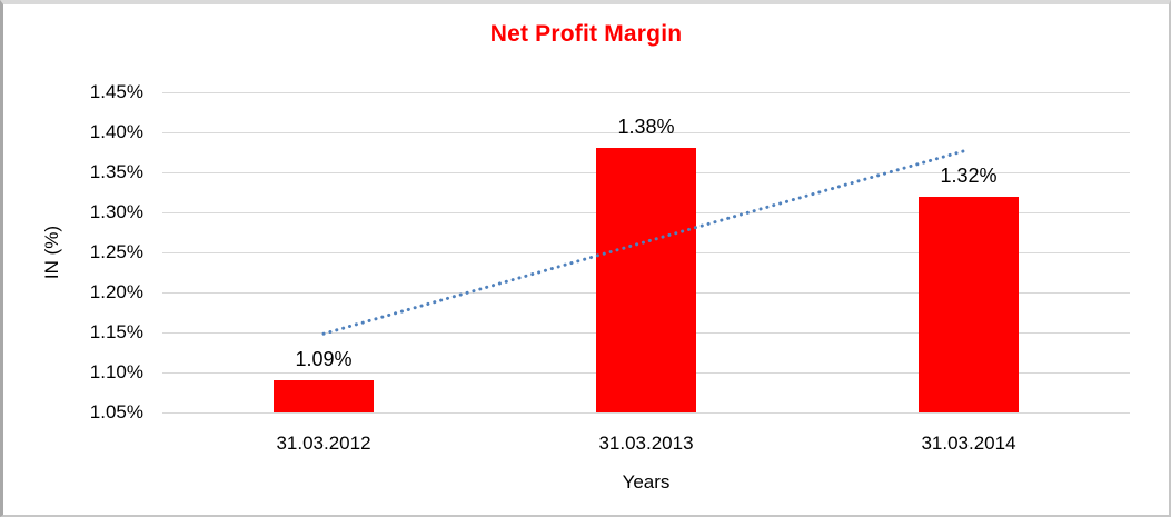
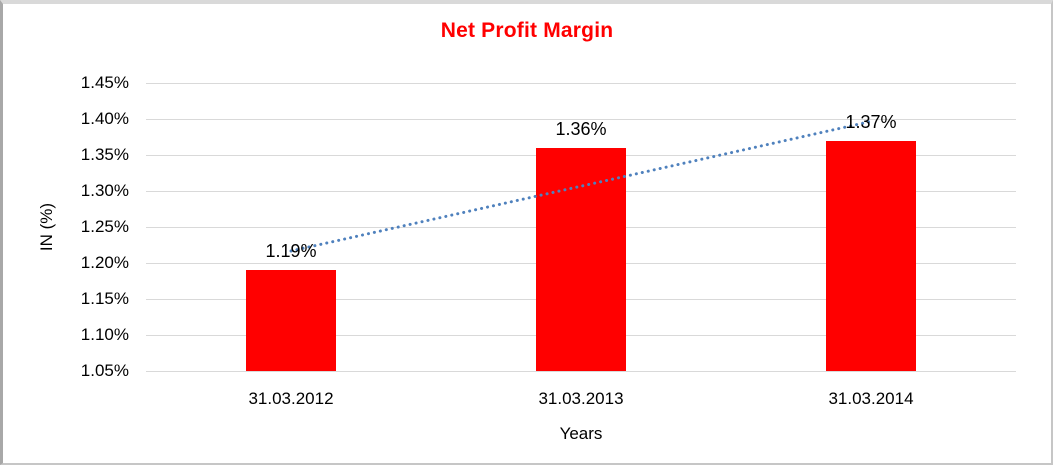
31.03.2012: 1.09% -> 1.19%
31.03.2013: 1.38% -> 1.36%
31.03.2014: 1.32% -> 1.37%
